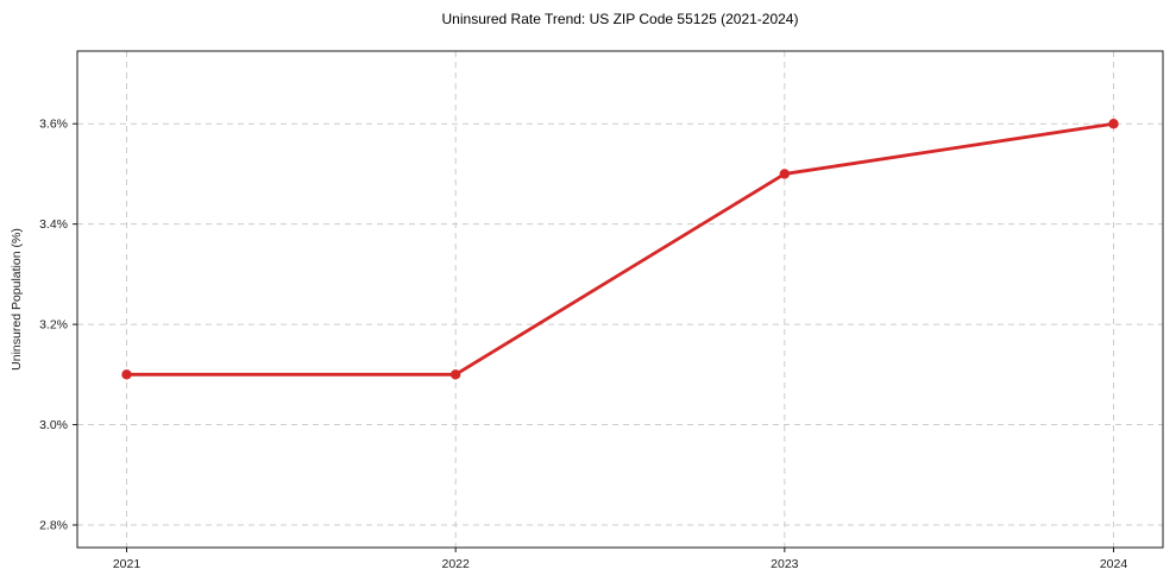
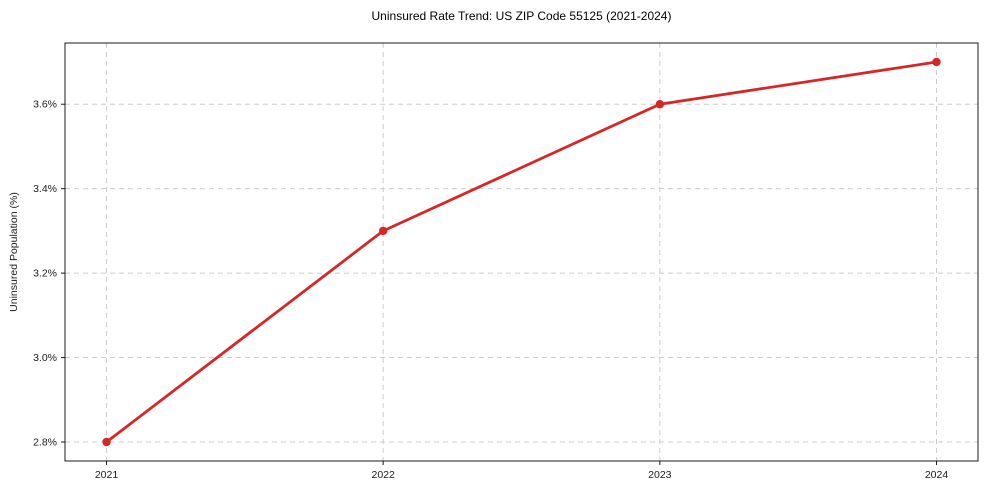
2021: 3.1% -> 2.8%
2022: 3.1% -> 3.3%
2023: 3.5% -> 3.6%
2024: 3.6% -> 3.7%
